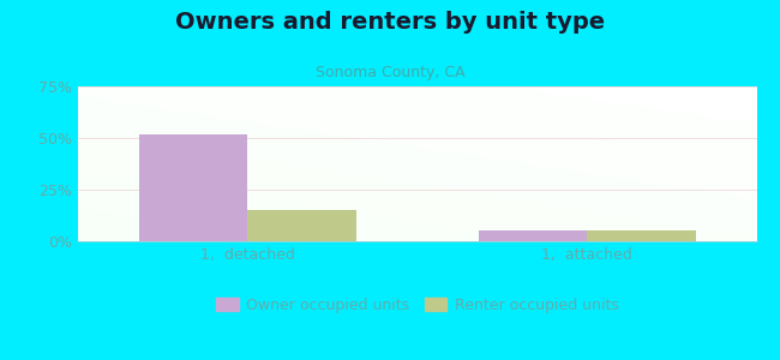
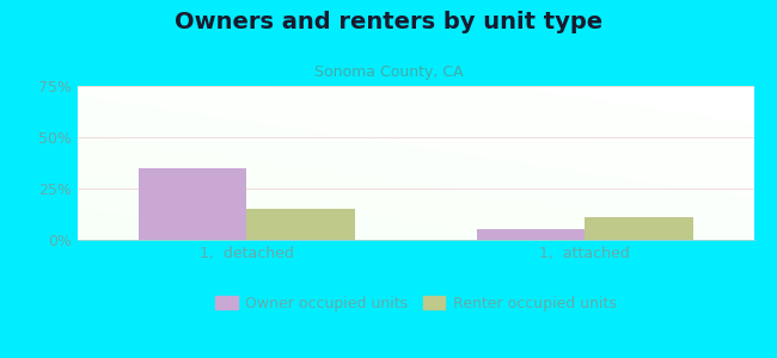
Owner occupied units/1, detached: 52% -> 35%
Renter occupied units/1, attached: 5% -> 11%
